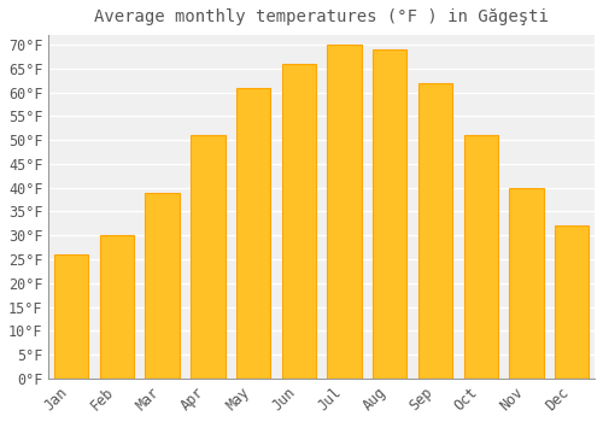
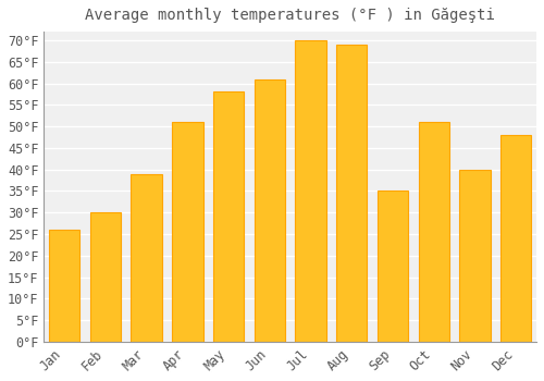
May: 61°F -> 58°F
Jun: 66°F -> 61°F
Sep: 62°F -> 35°F
Dec: 32°F -> 48°F
